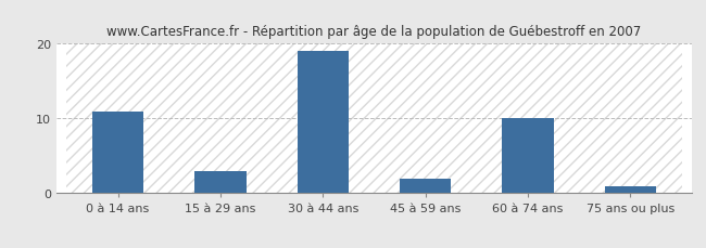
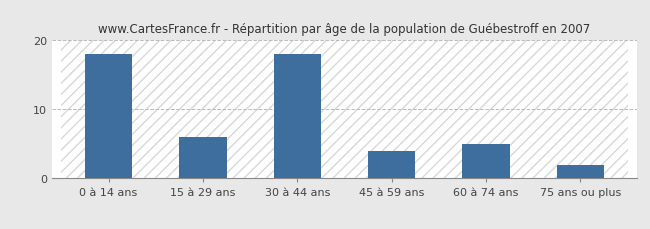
0 à 14 ans: 11 -> 18
15 à 29 ans: 3 -> 6
30 à 44 ans: 19 -> 18
45 à 59 ans: 2 -> 4
60 à 74 ans: 10 -> 5
75 ans ou plus: 1 -> 2
